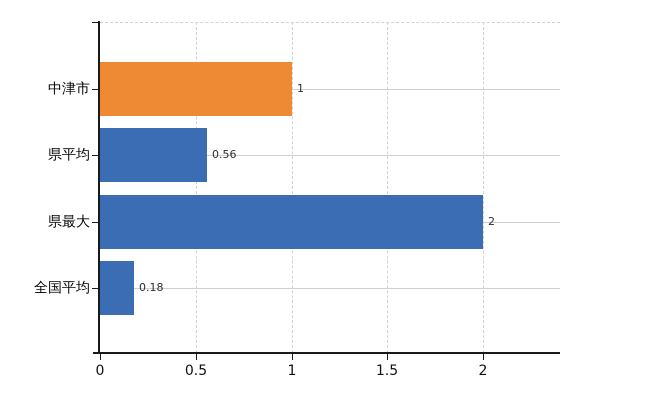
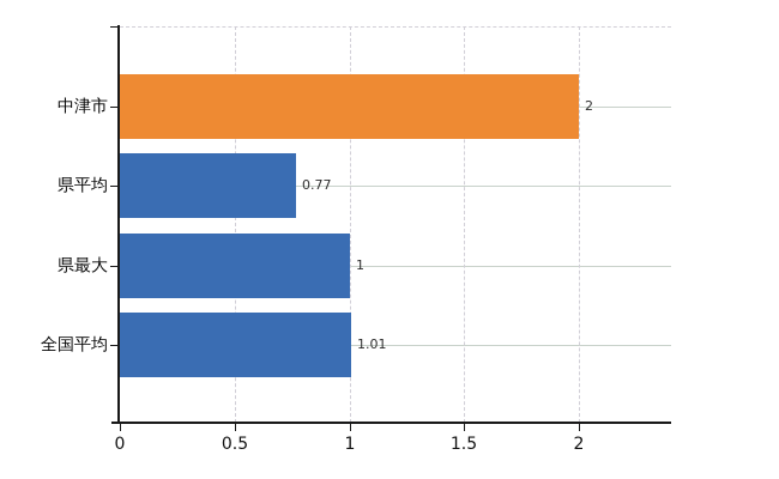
中津市: 1 -> 2
県平均: 0.56 -> 0.77
県最大: 2 -> 1
全国平均: 0.18 -> 1.01
